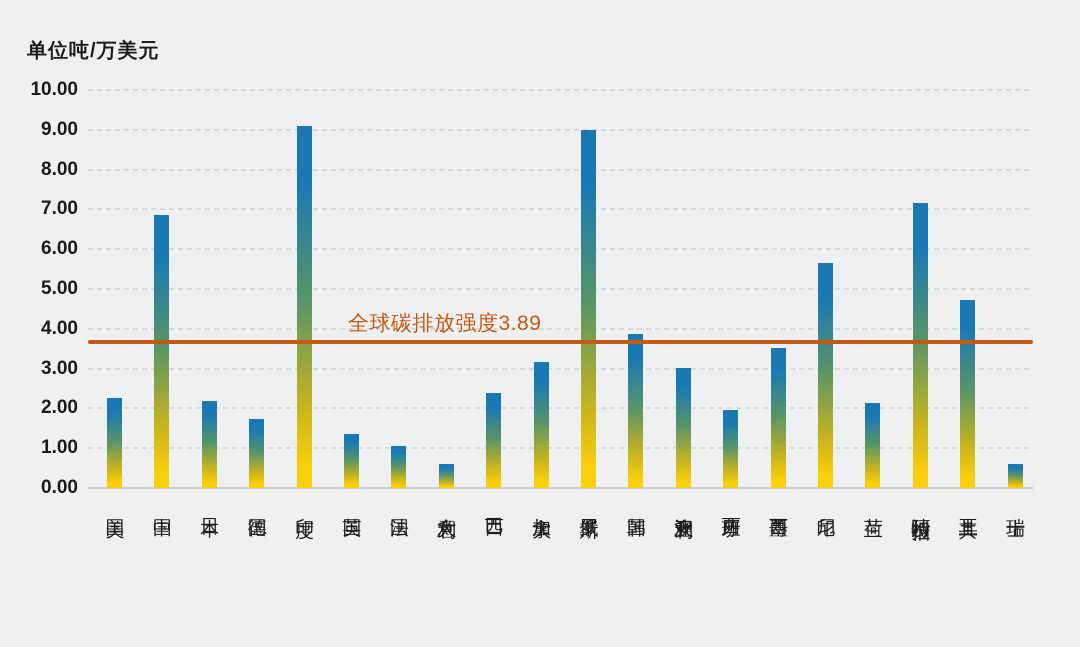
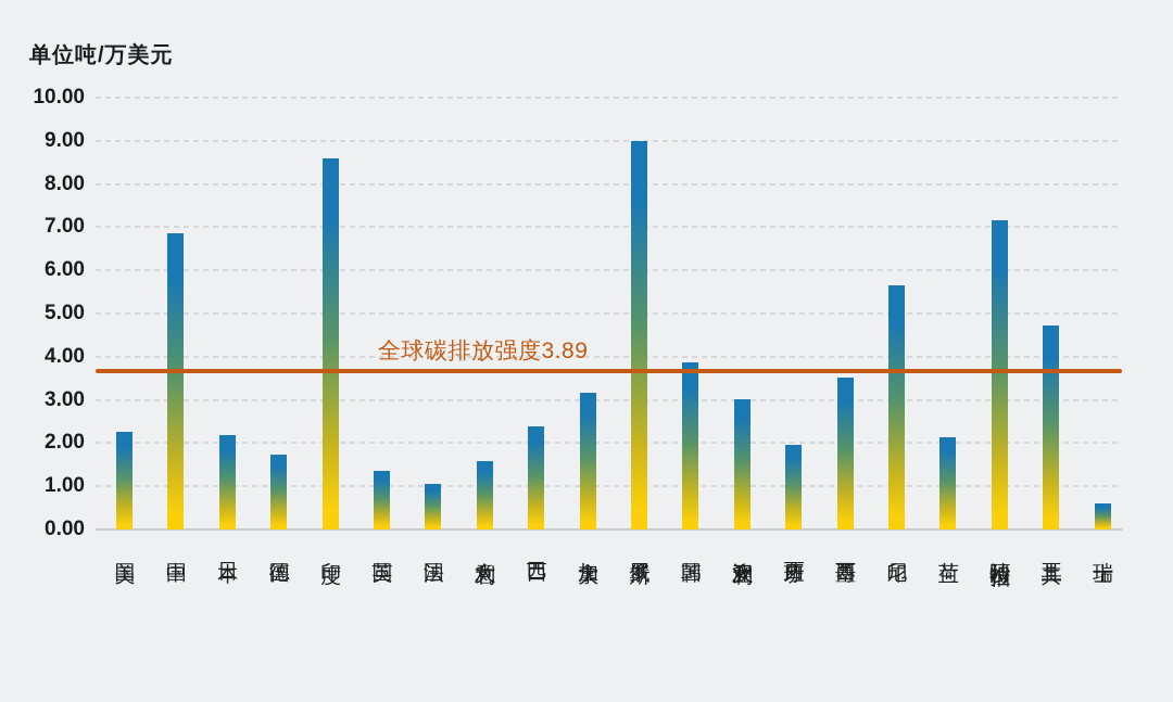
印度: 9.1 -> 8.6
意大利: 0.6 -> 1.6
